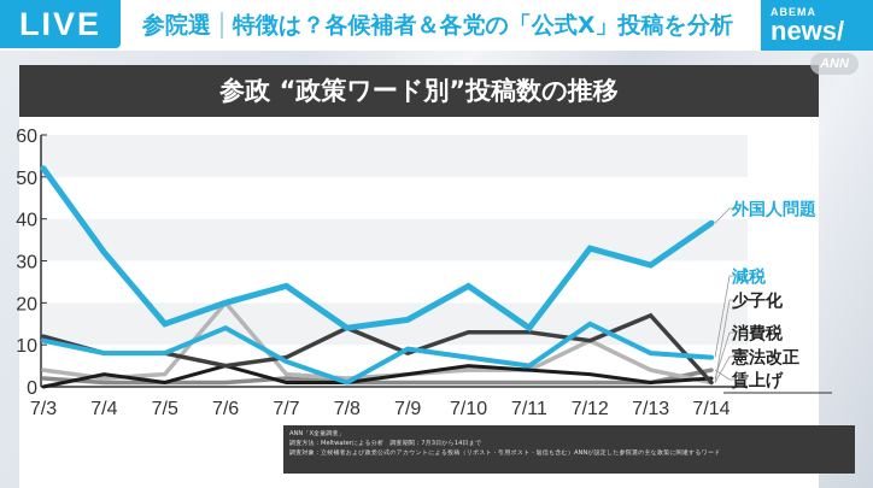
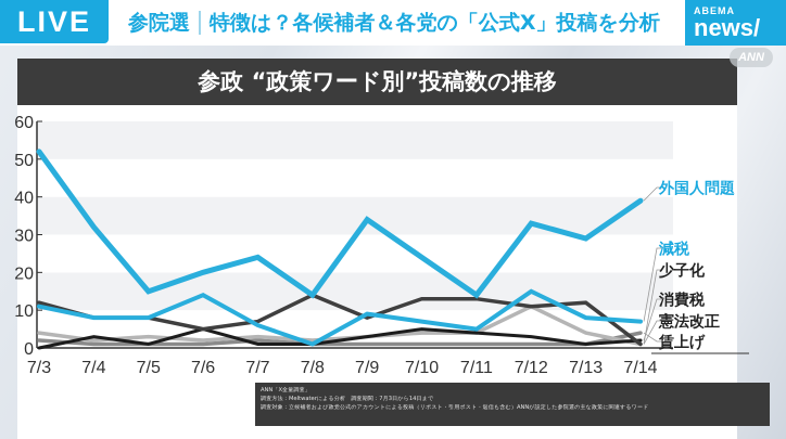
憲法改正/7/6: 20 -> 2
外国人問題/7/9: 16 -> 34
少子化/7/13: 17 -> 12
